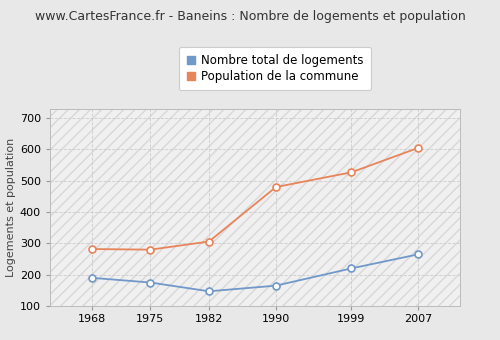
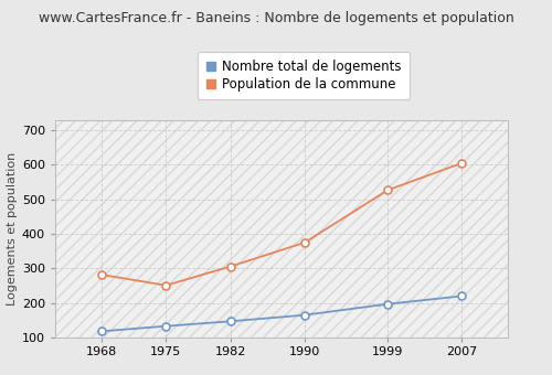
Nombre total de logements/1968: 190 -> 118
Nombre total de logements/1975: 175 -> 133
Population de la commune/1975: 280 -> 251
Population de la commune/1990: 480 -> 375
Nombre total de logements/1999: 220 -> 197
Nombre total de logements/2007: 265 -> 220
